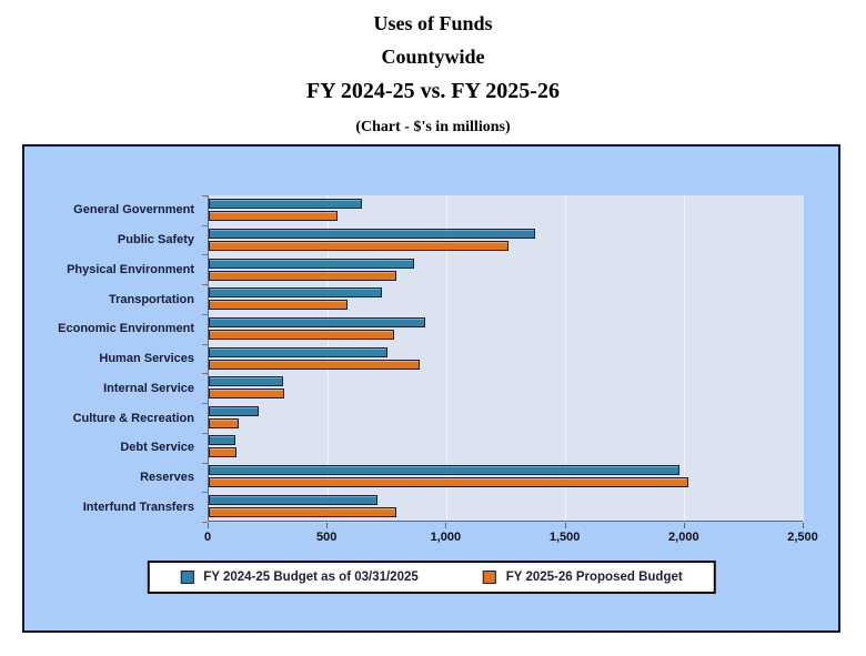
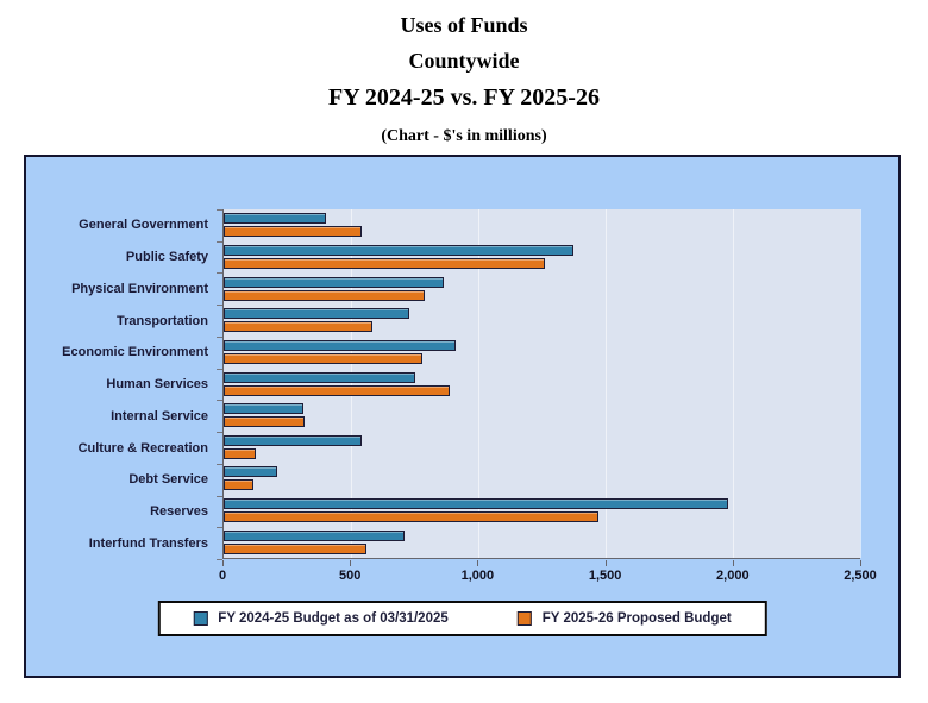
FY 2024-25 Budget as of 03/31/2025/General Government: 640 -> 400
FY 2024-25 Budget as of 03/31/2025/Culture & Recreation: 210 -> 540
FY 2024-25 Budget as of 03/31/2025/Debt Service: 110 -> 210
FY 2025-26 Proposed Budget/Reserves: 2020 -> 1470
FY 2025-26 Proposed Budget/Interfund Transfers: 790 -> 560
